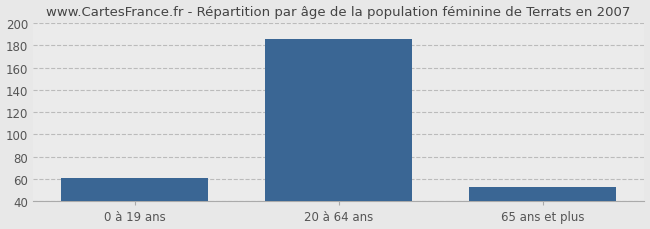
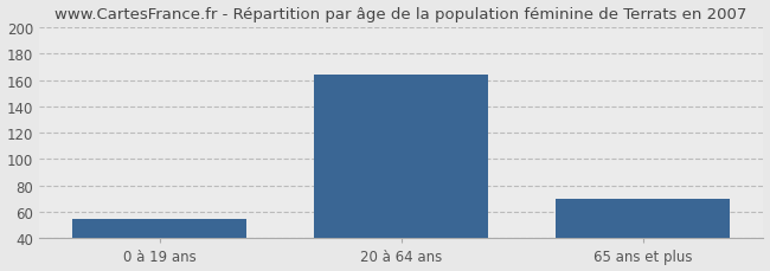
0 à 19 ans: 61 -> 55
20 à 64 ans: 186 -> 164
65 ans et plus: 53 -> 70
